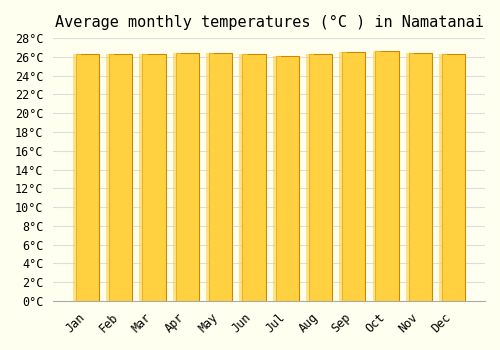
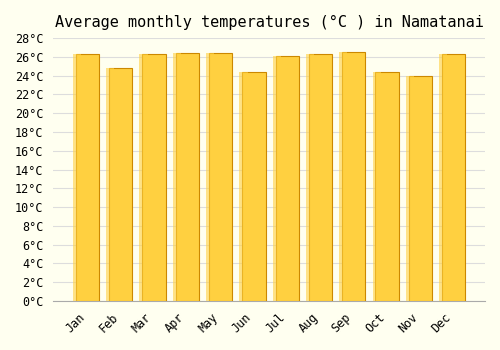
Feb: 26.3°C -> 24.8°C
Jun: 26.3°C -> 24.4°C
Oct: 26.6°C -> 24.4°C
Nov: 26.4°C -> 24.0°C
